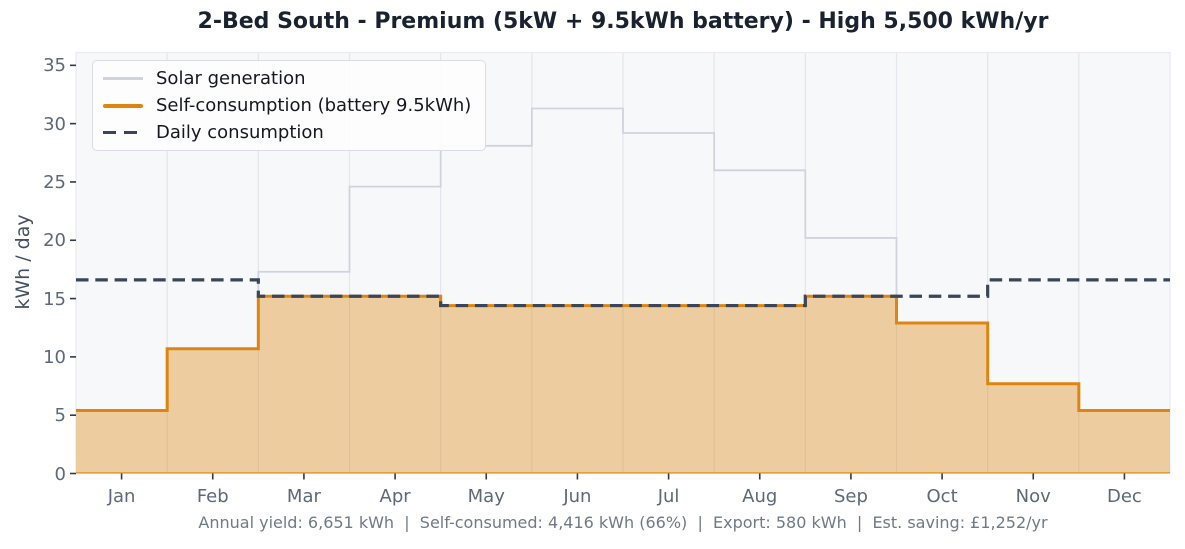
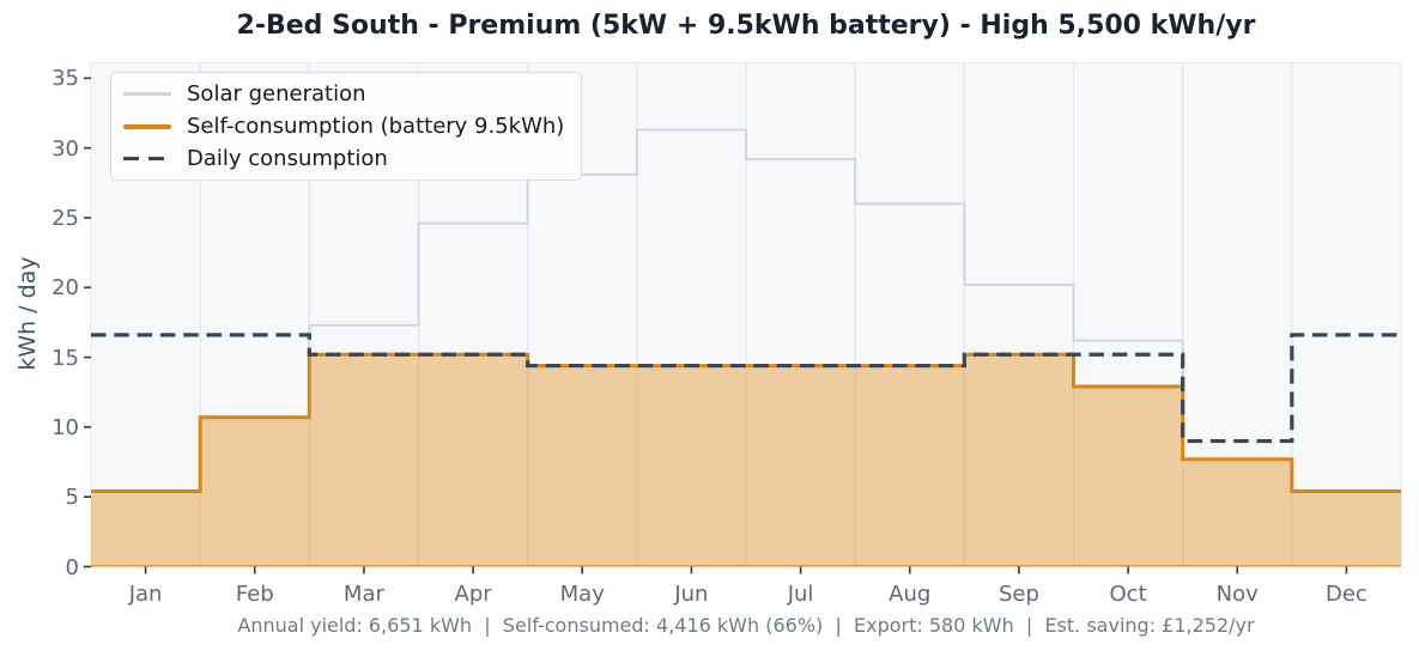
Solar generation/Oct: 12.9 -> 16.2
Daily consumption/Nov: 16.6 -> 9.0
